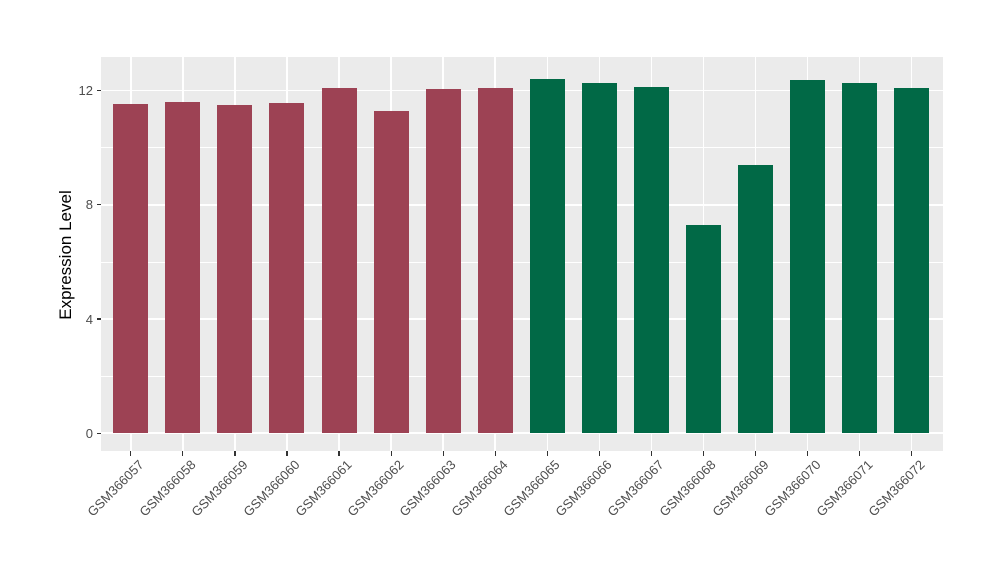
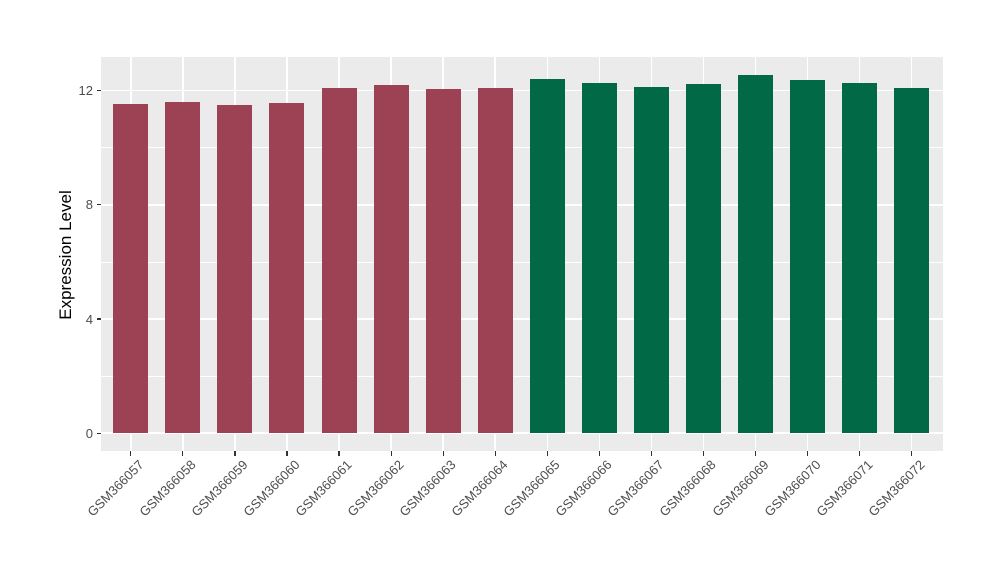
GSM366062: 11.3 -> 12.2
GSM366068: 7.3 -> 12.2
GSM366069: 9.4 -> 12.6
